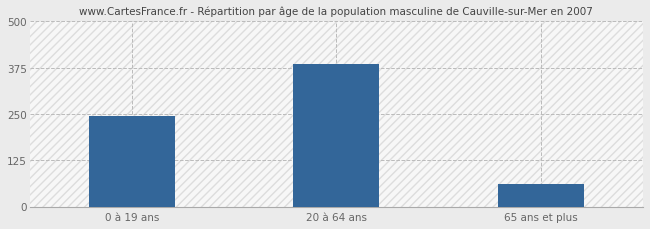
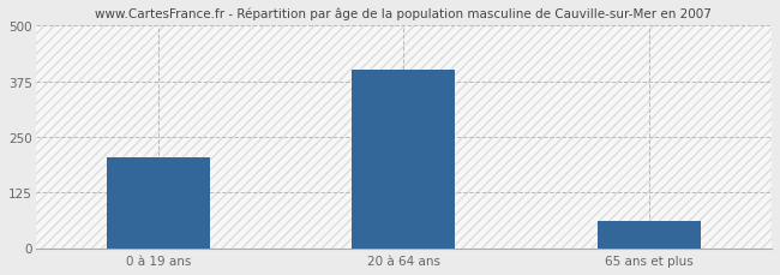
0 à 19 ans: 245 -> 205
20 à 64 ans: 385 -> 400
